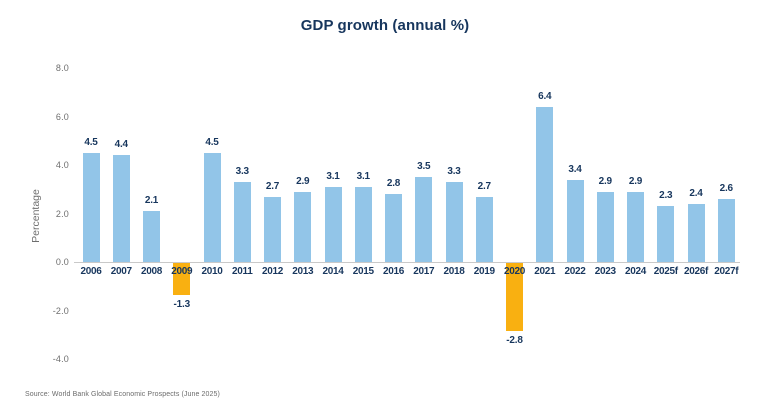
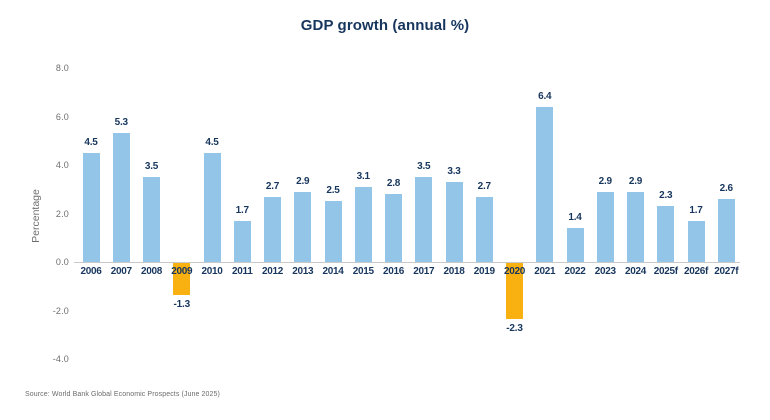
2007: 4.4 -> 5.3
2008: 2.1 -> 3.5
2011: 3.3 -> 1.7
2014: 3.1 -> 2.5
2020: -2.8 -> -2.3
2022: 3.4 -> 1.4
2026f: 2.4 -> 1.7
